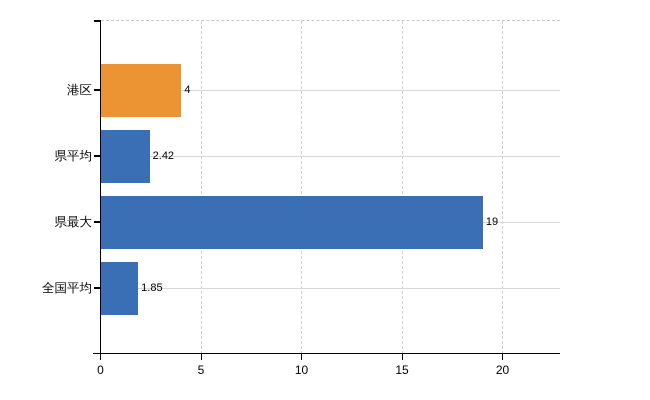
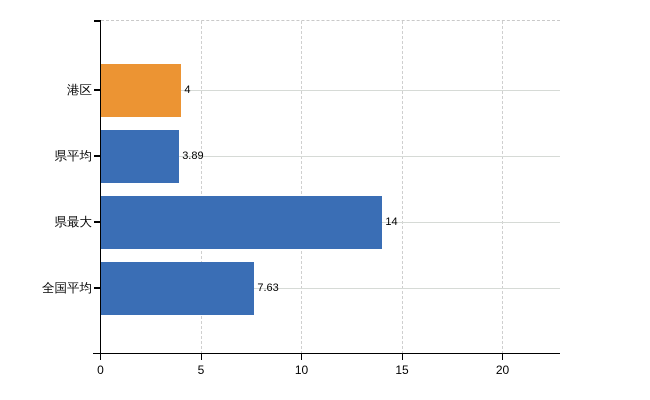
県平均: 2.42 -> 3.89
県最大: 19 -> 14
全国平均: 1.85 -> 7.63
